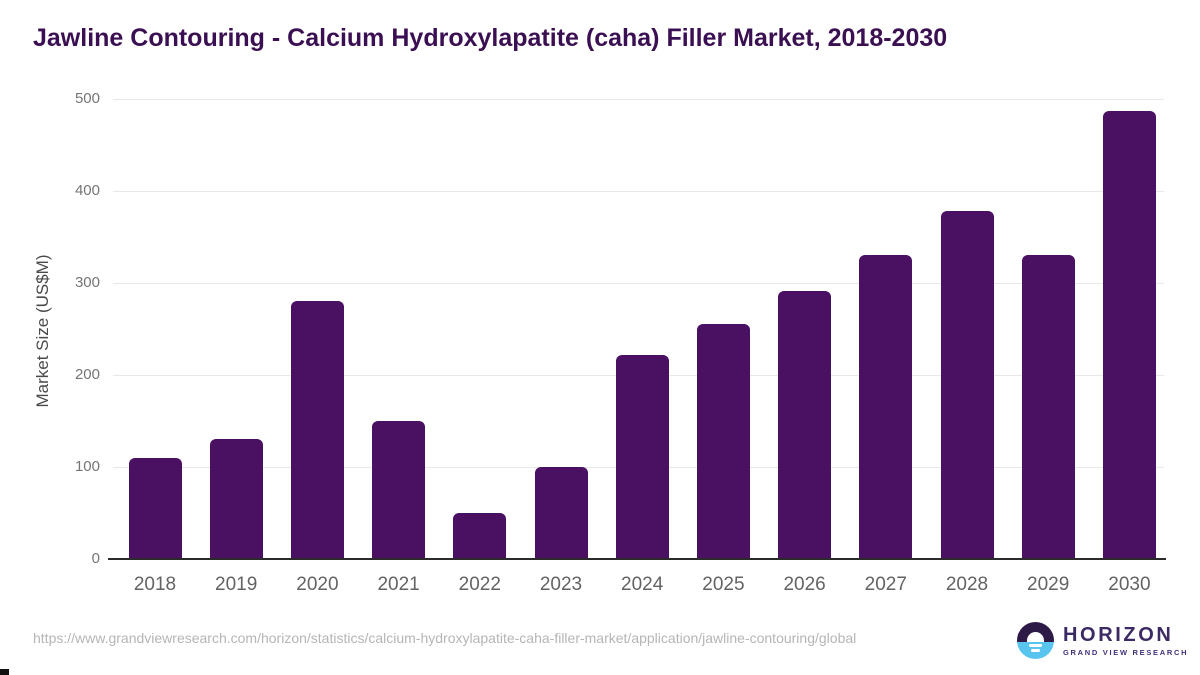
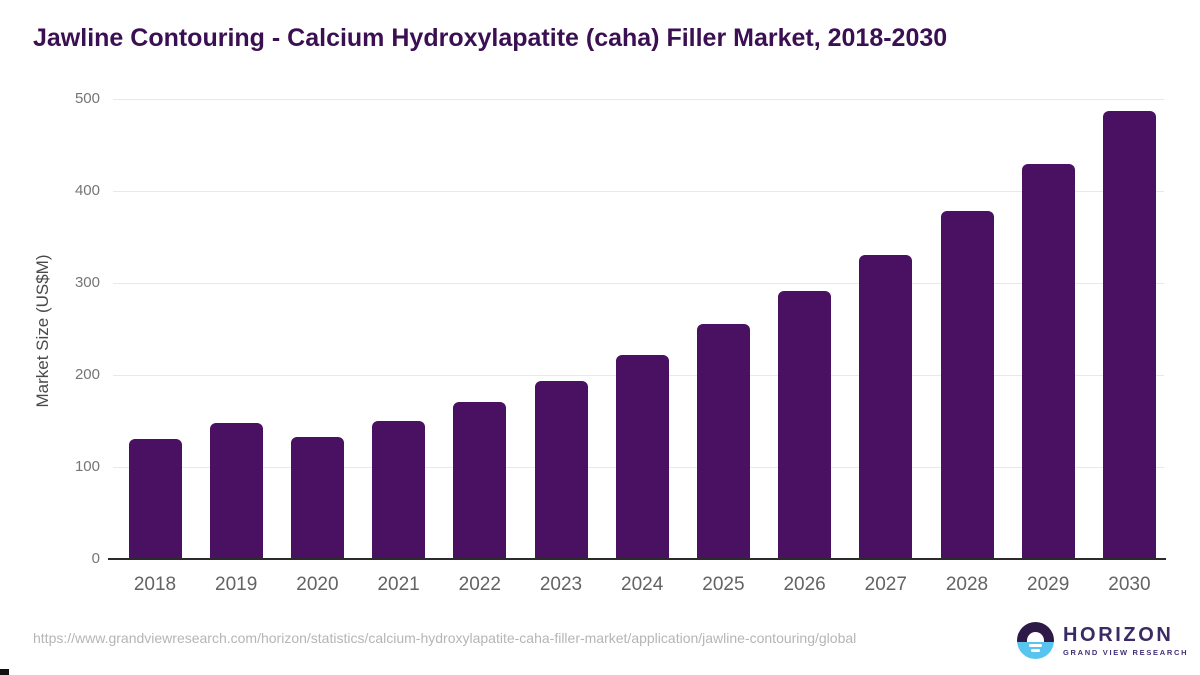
2018: 110 -> 130
2019: 130 -> 150
2020: 280 -> 130
2022: 50 -> 170
2023: 100 -> 190
2029: 330 -> 430
